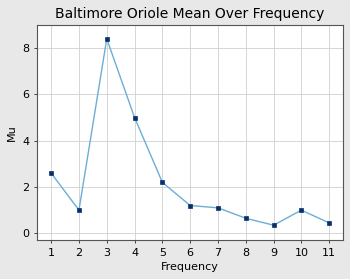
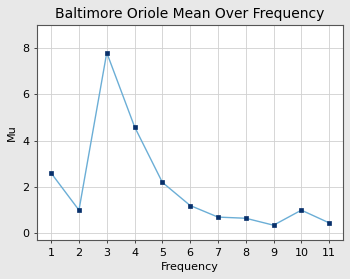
3: 8.40 -> 7.80
4: 5.00 -> 4.60
7: 1.10 -> 0.70
